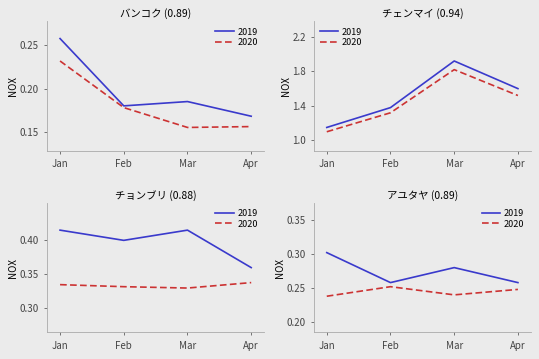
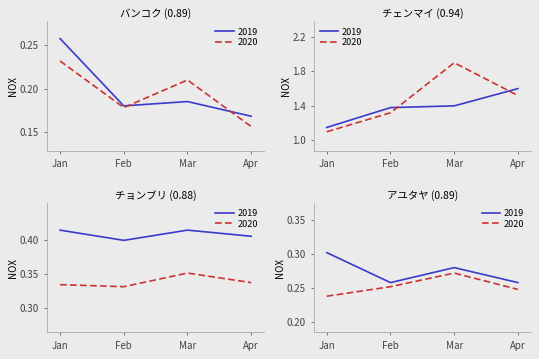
バンコク (0.89)/2020/Mar: 0.155 -> 0.210
チェンマイ (0.94)/2019/Mar: 1.92 -> 1.40
チェンマイ (0.94)/2020/Mar: 1.82 -> 1.90
チョンブリ (0.88)/2020/Mar: 0.330 -> 0.352
チョンブリ (0.88)/2019/Apr: 0.360 -> 0.406
アユタヤ (0.89)/2020/Mar: 0.240 -> 0.272
